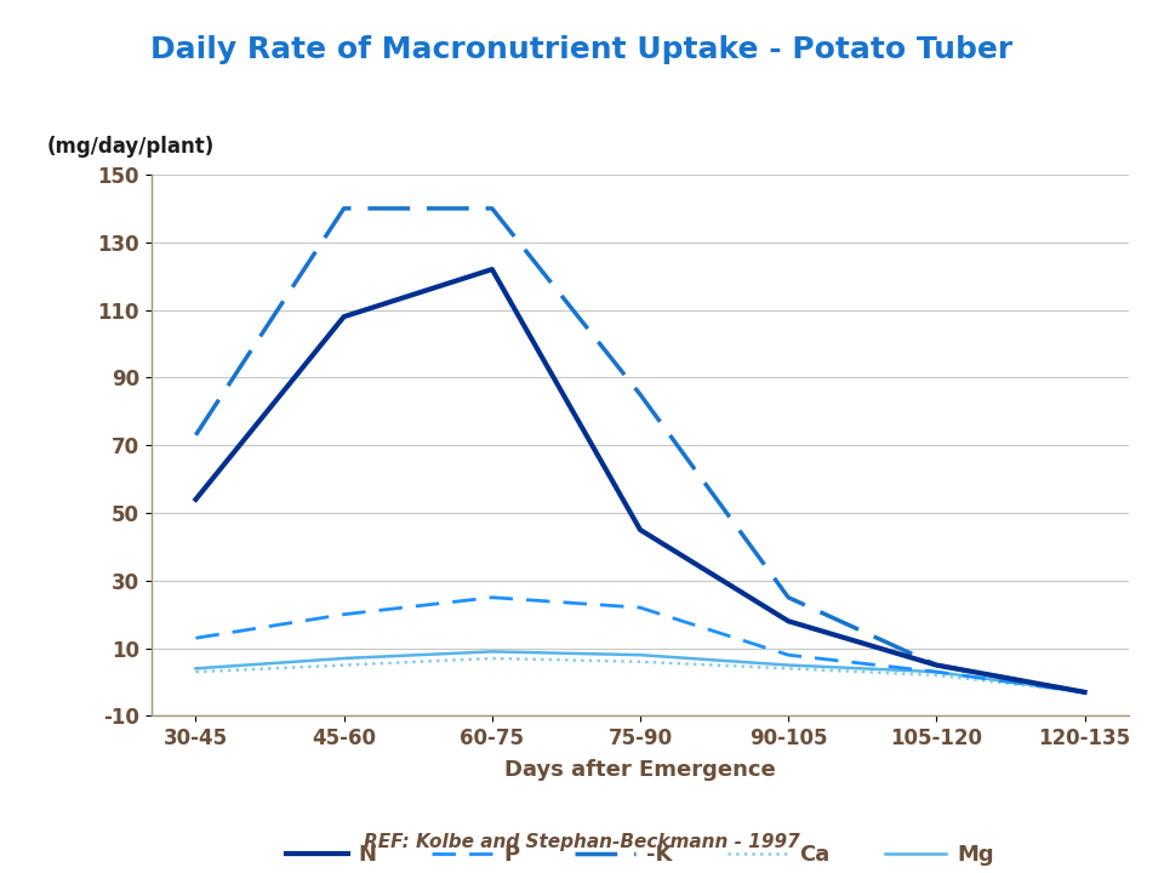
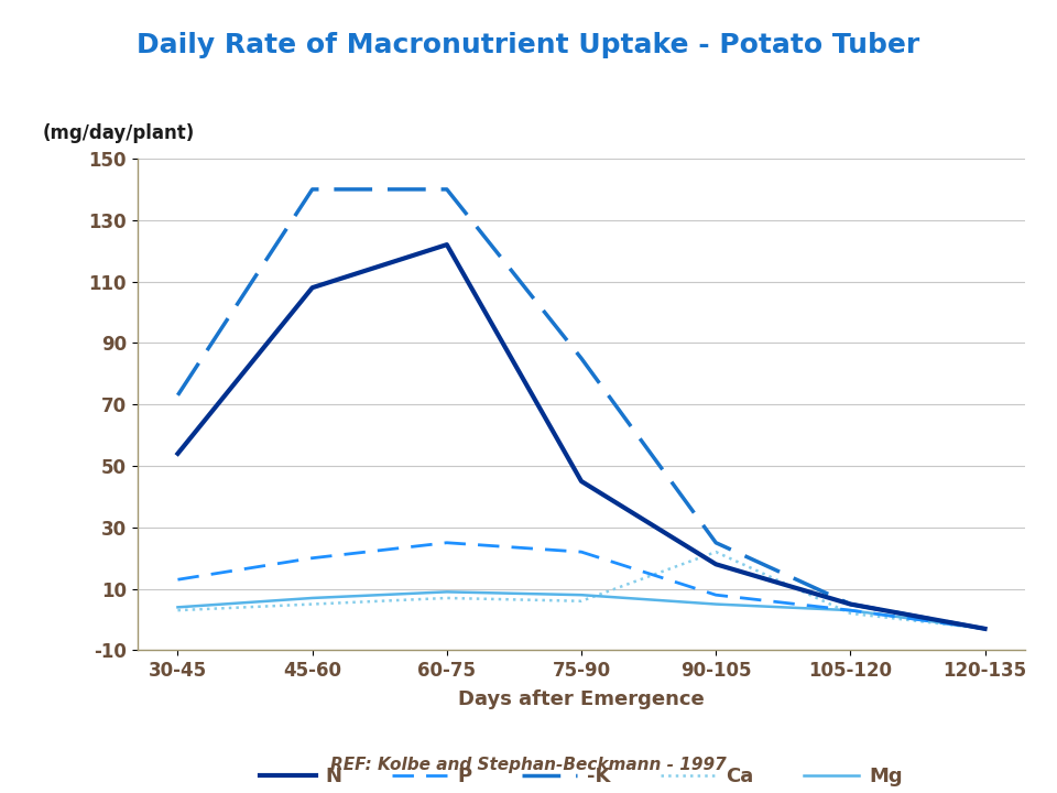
Ca/90-105: 4 -> 22
